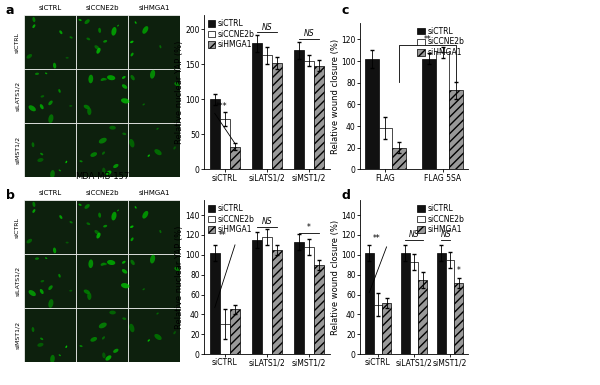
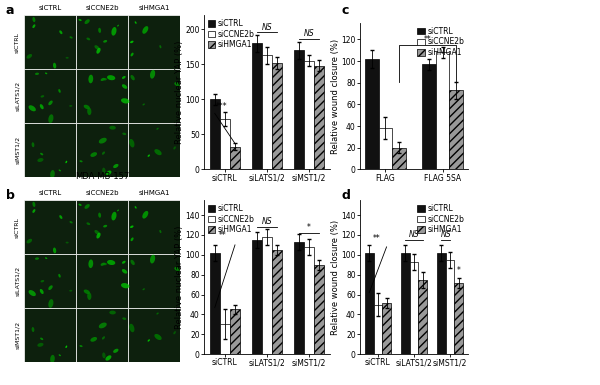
siCTRL/FLAG 5SA: 102 -> 97
